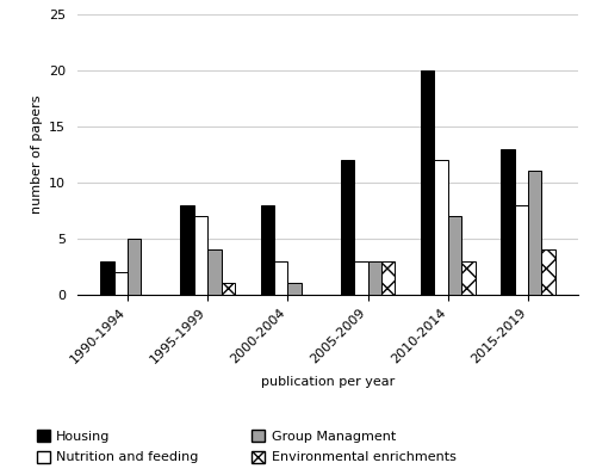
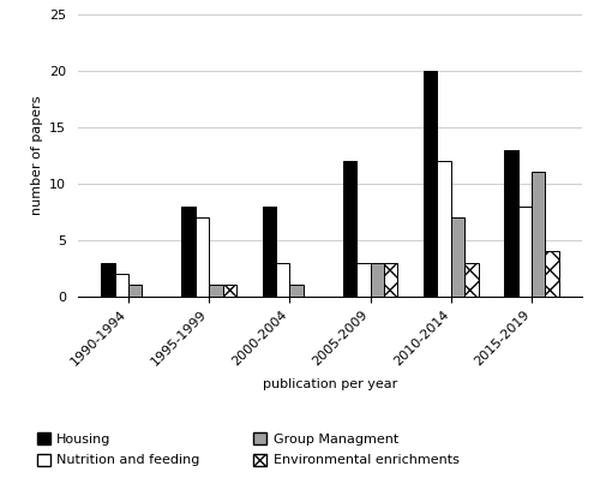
Group Managment/1990-1994: 5 -> 1
Group Managment/1995-1999: 4 -> 1
